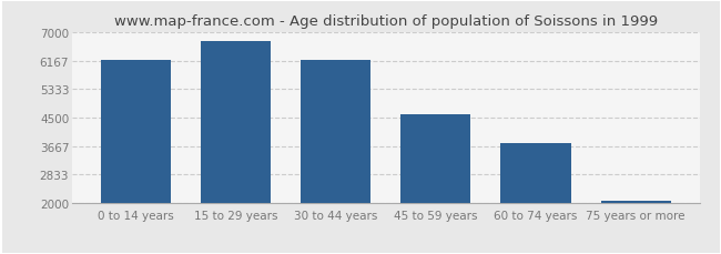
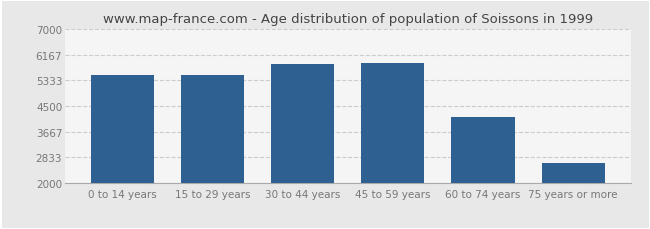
0 to 14 years: 6200 -> 5500
15 to 29 years: 6750 -> 5500
30 to 44 years: 6200 -> 5850
45 to 59 years: 4600 -> 5900
60 to 74 years: 3750 -> 4150
75 years or more: 2050 -> 2650
